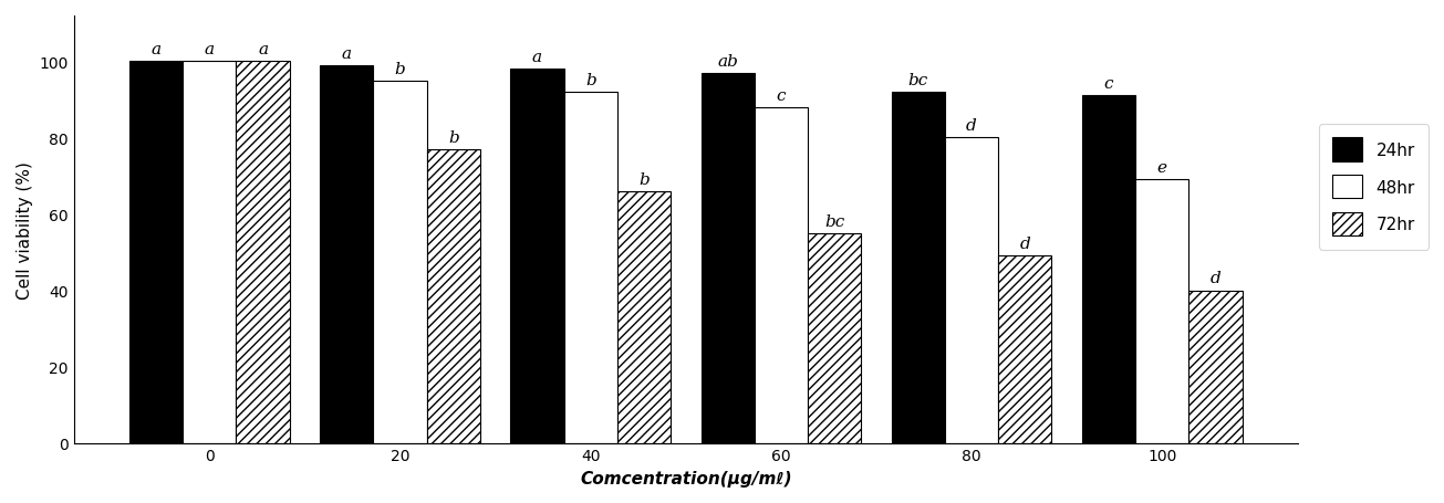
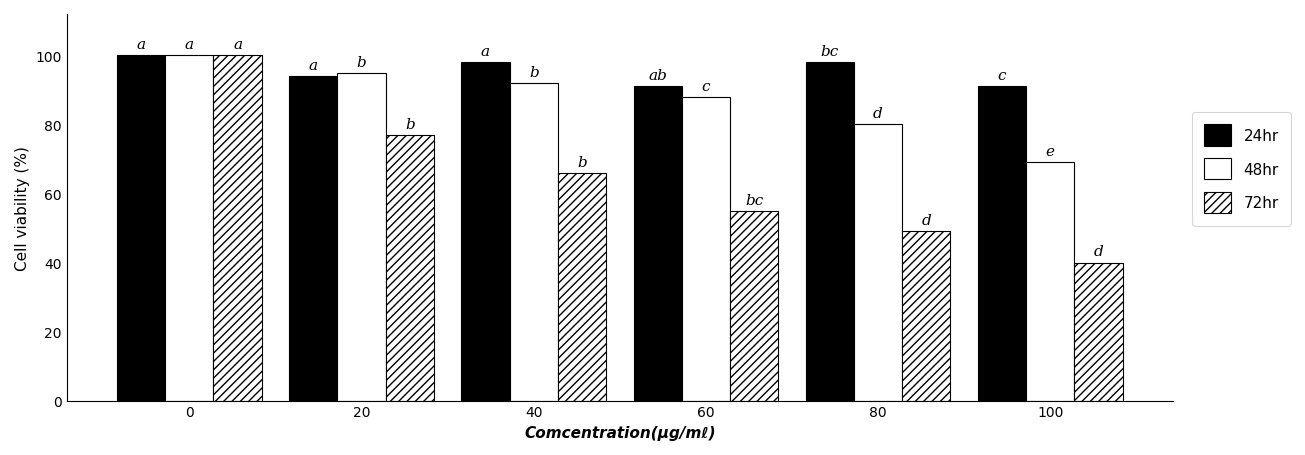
24hr/20: 99 -> 94
24hr/60: 97 -> 91
24hr/80: 92 -> 98
